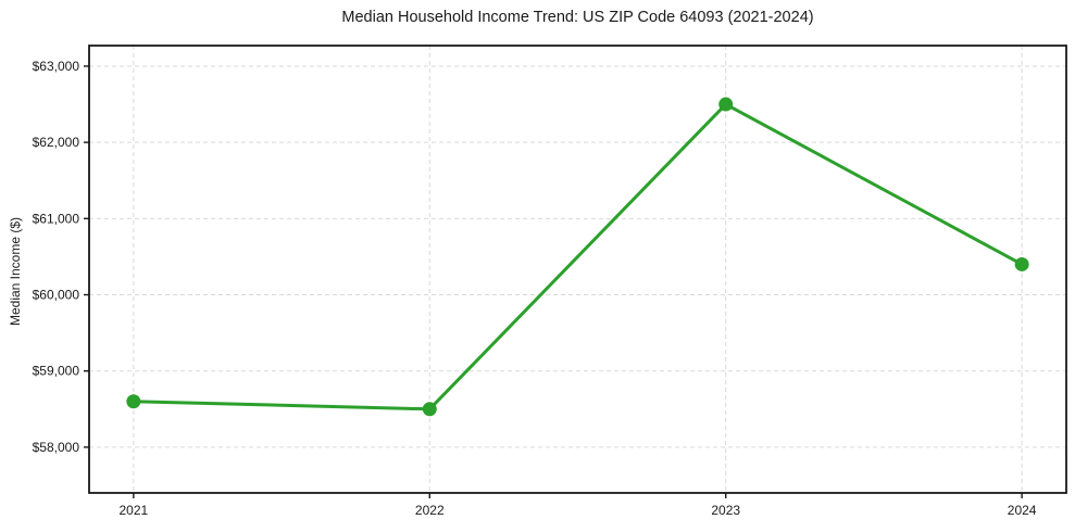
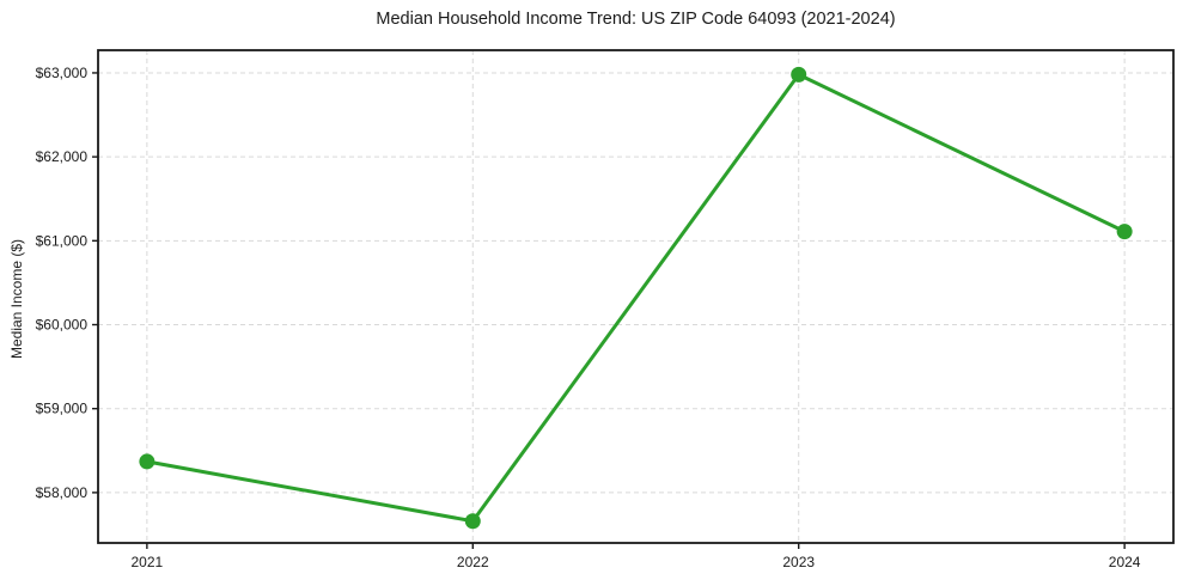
2021: $58600 -> $58400
2022: $58500 -> $57700
2023: $62500 -> $63000
2024: $60400 -> $61100
